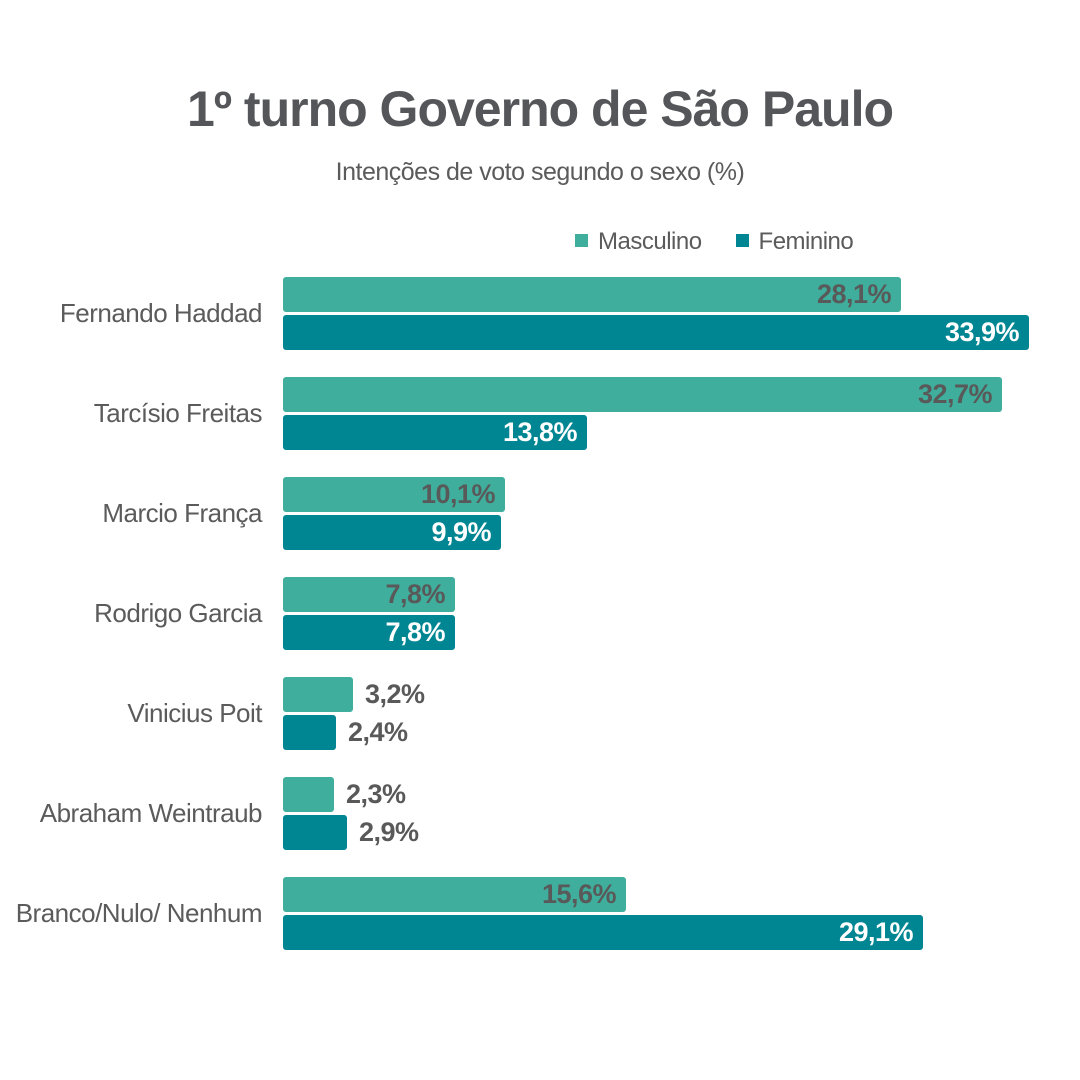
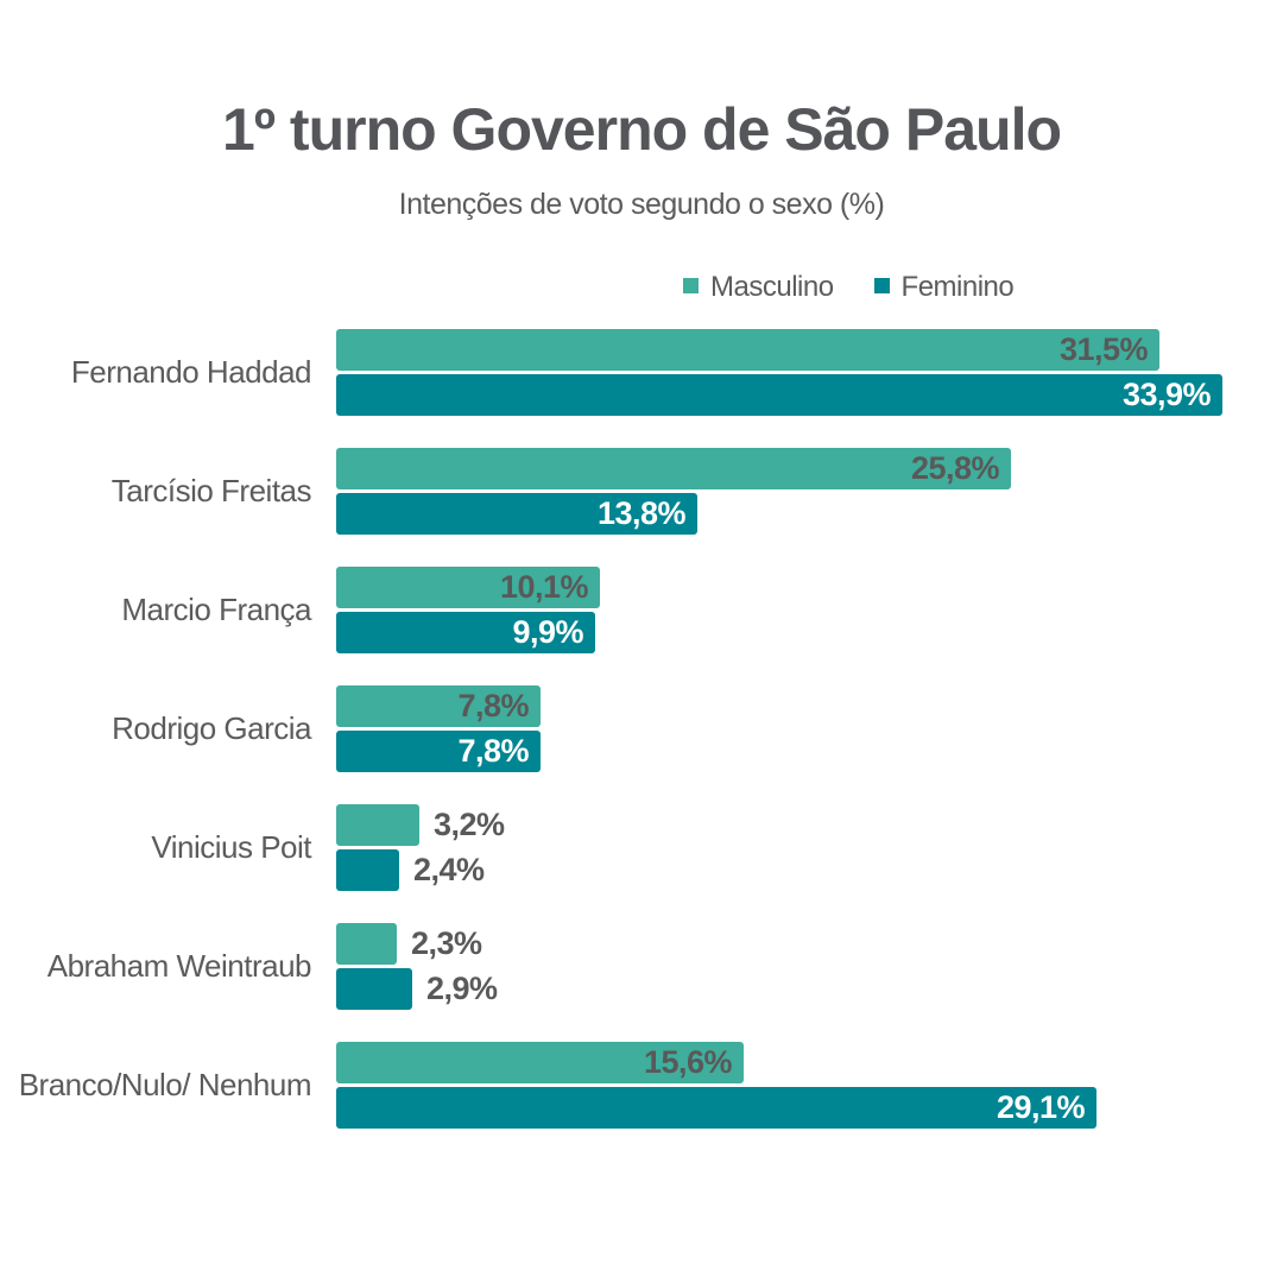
Masculino/Fernando Haddad: 28,1% -> 31,5%
Masculino/Tarcísio Freitas: 32,7% -> 25,8%
